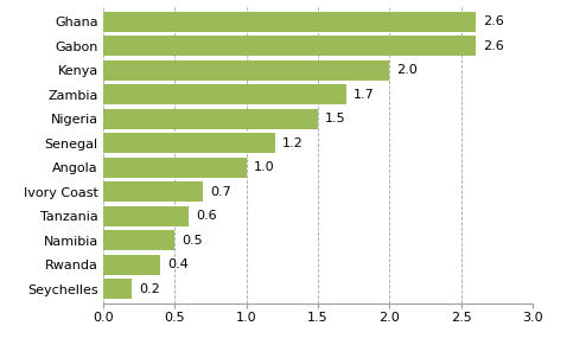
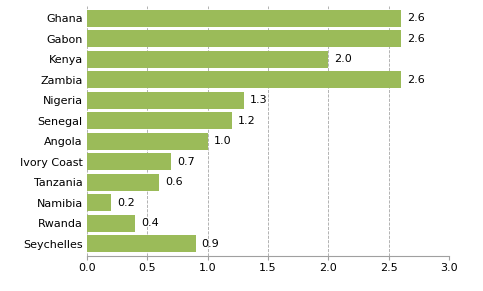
Zambia: 1.7 -> 2.6
Nigeria: 1.5 -> 1.3
Namibia: 0.5 -> 0.2
Seychelles: 0.2 -> 0.9
